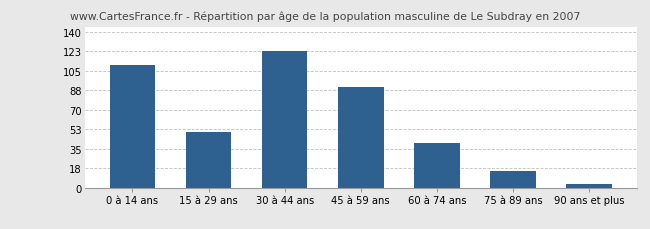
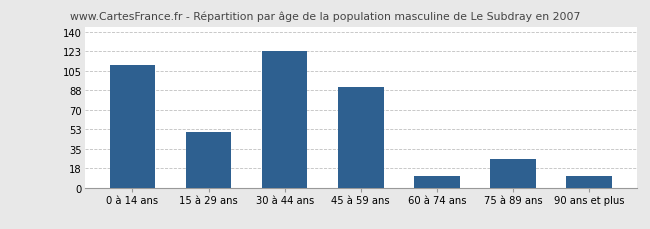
60 à 74 ans: 40 -> 10
75 à 89 ans: 15 -> 26
90 ans et plus: 3 -> 10
